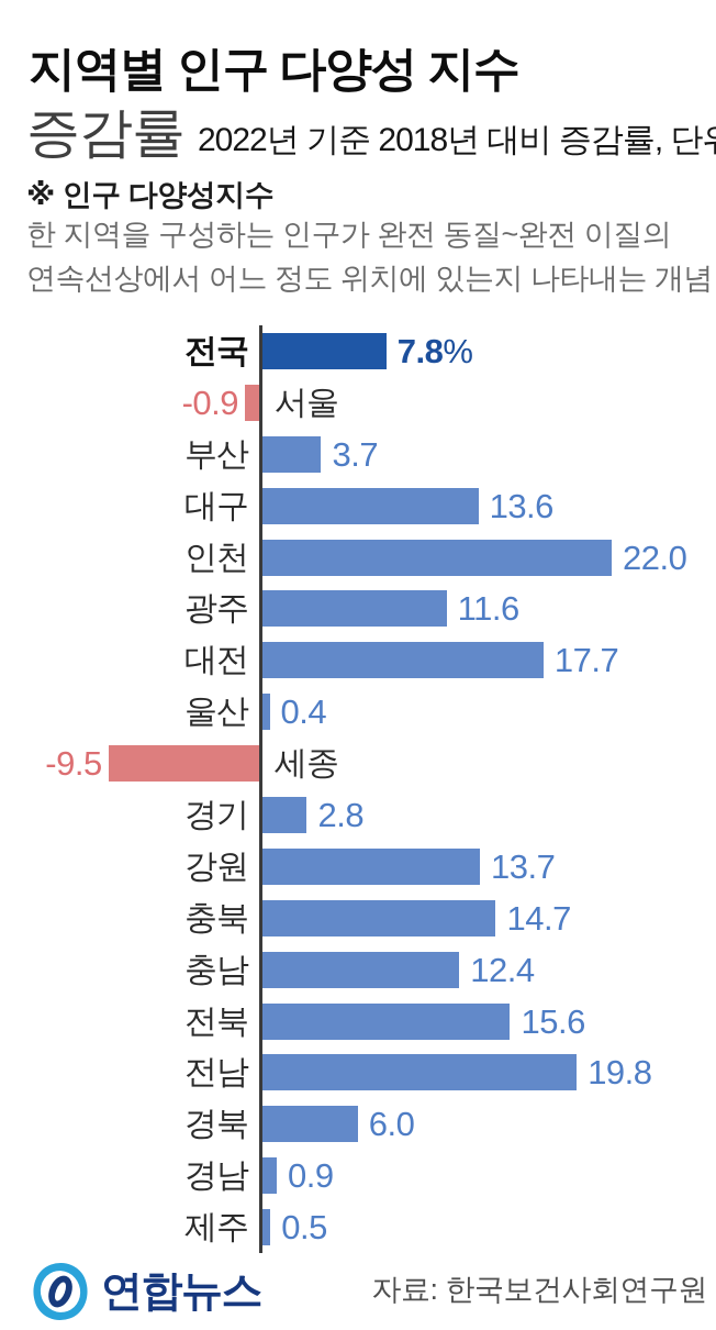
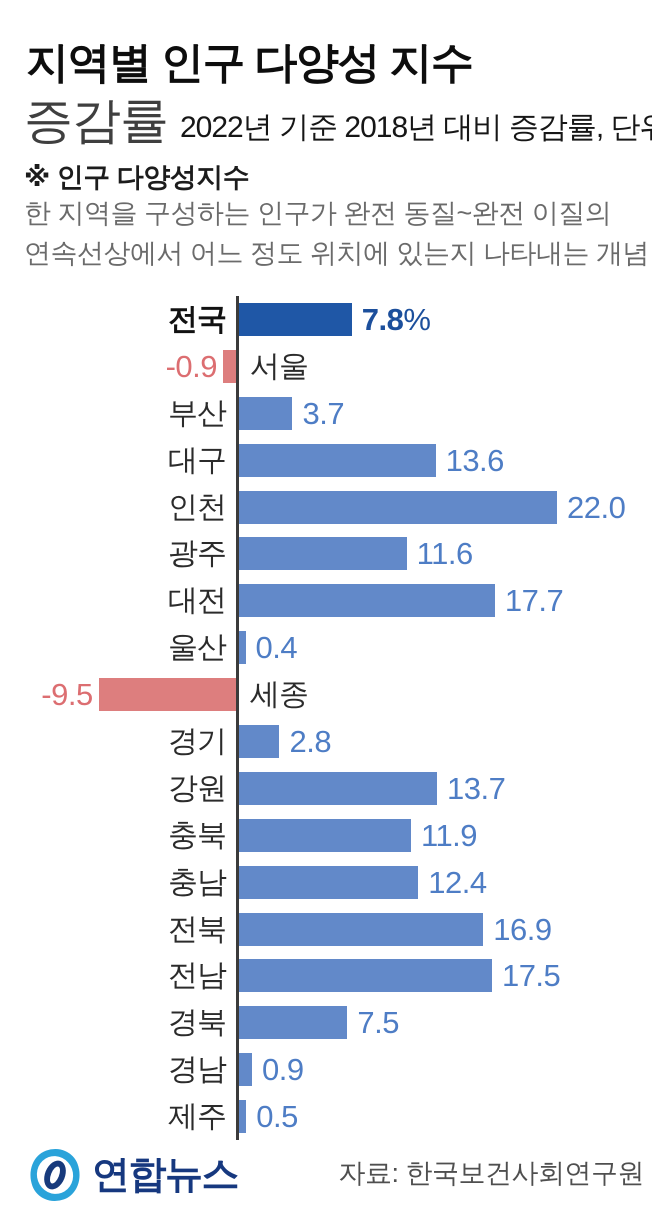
충북: 14.7 -> 11.9
전북: 15.6 -> 16.9
전남: 19.8 -> 17.5
경북: 6.0 -> 7.5
